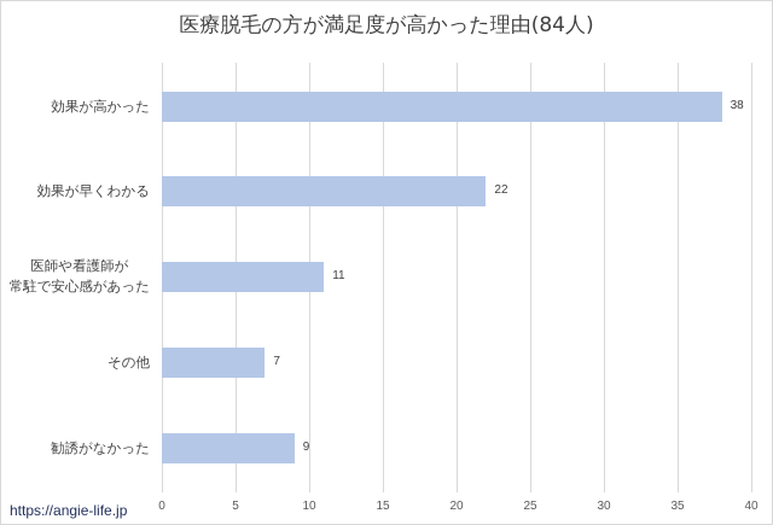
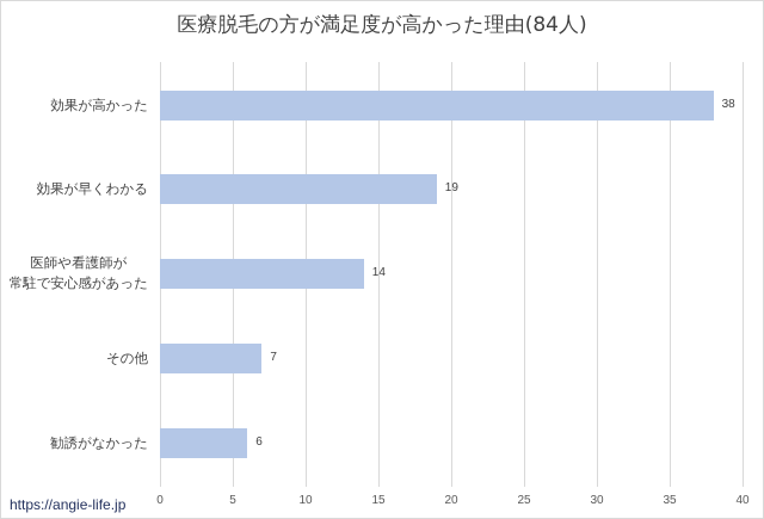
効果が早くわかる: 22 -> 19
医師や看護師が常駐で安心感があった: 11 -> 14
勧誘がなかった: 9 -> 6
